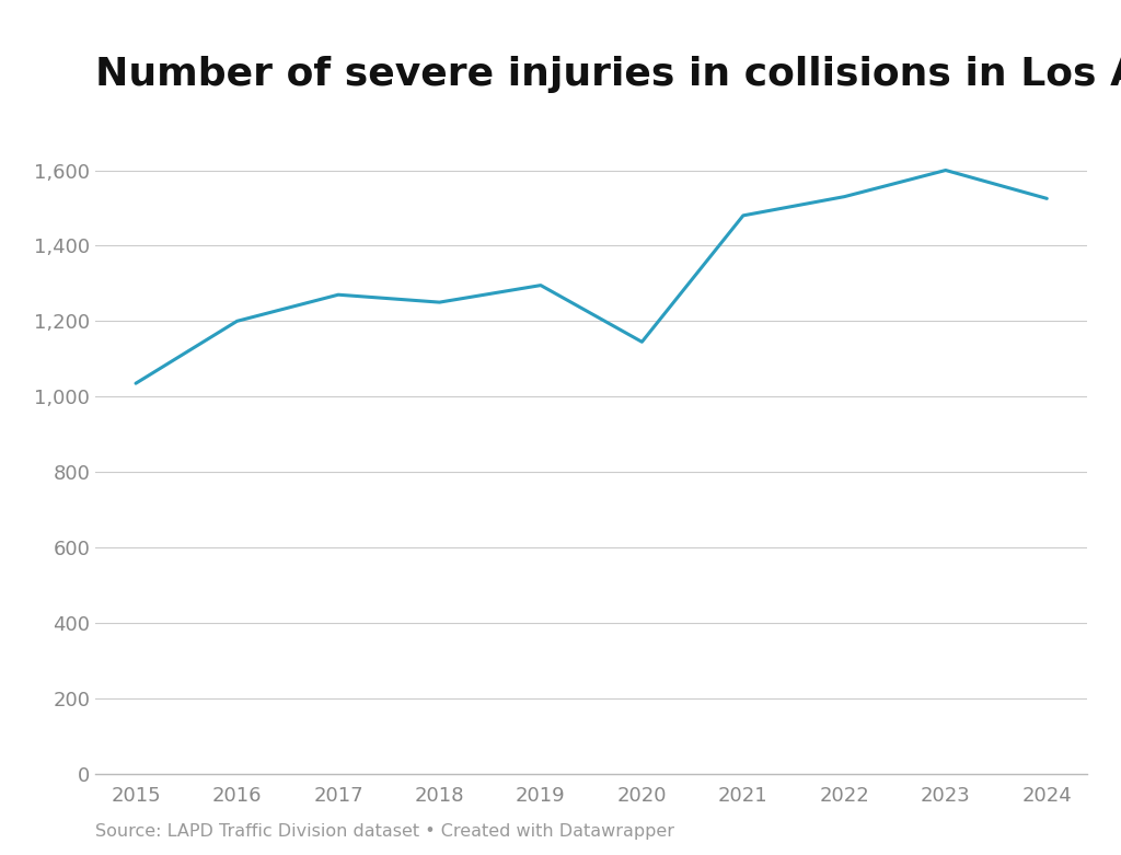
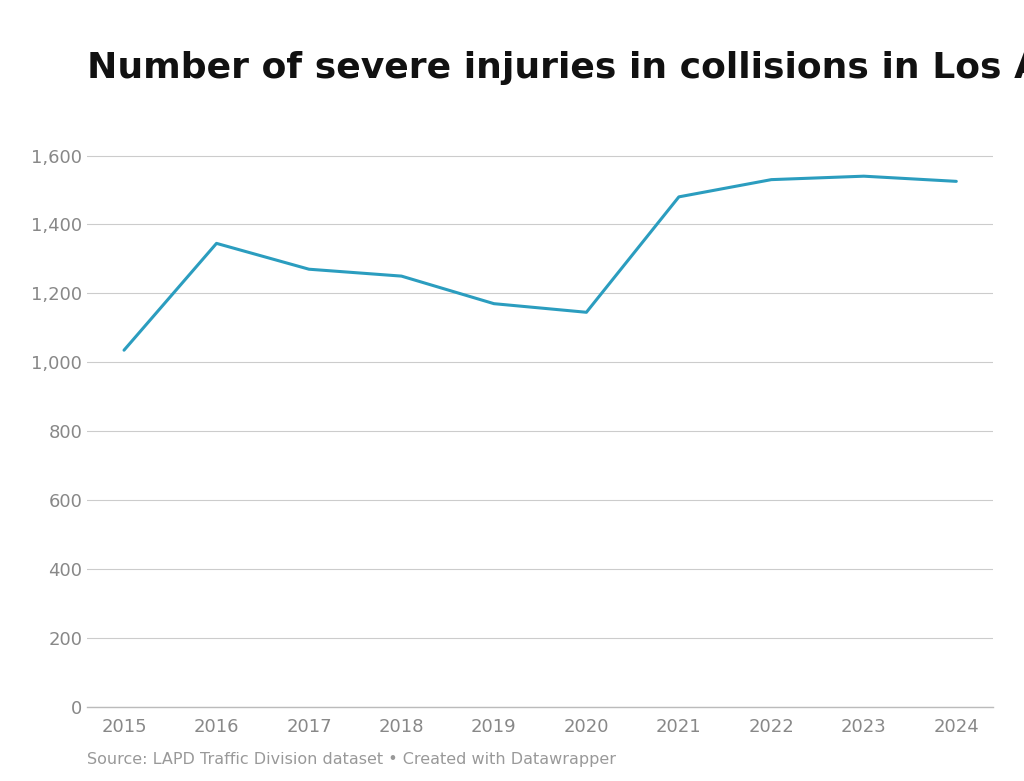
2016: 1,200 -> 1,345
2019: 1,295 -> 1,170
2023: 1,600 -> 1,540
